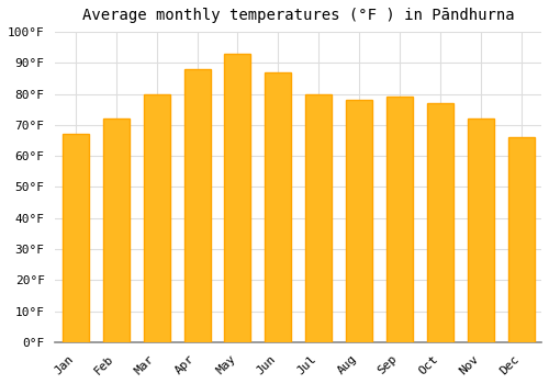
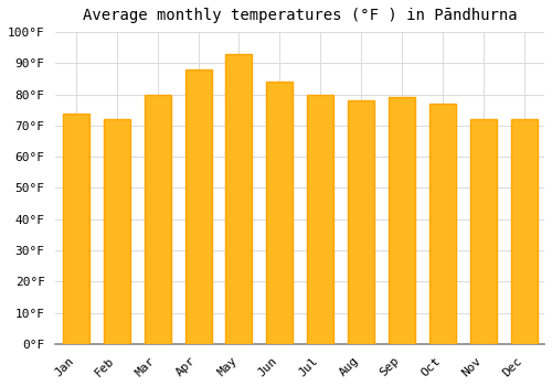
Jan: 67°F -> 74°F
Jun: 87°F -> 84°F
Dec: 66°F -> 72°F
